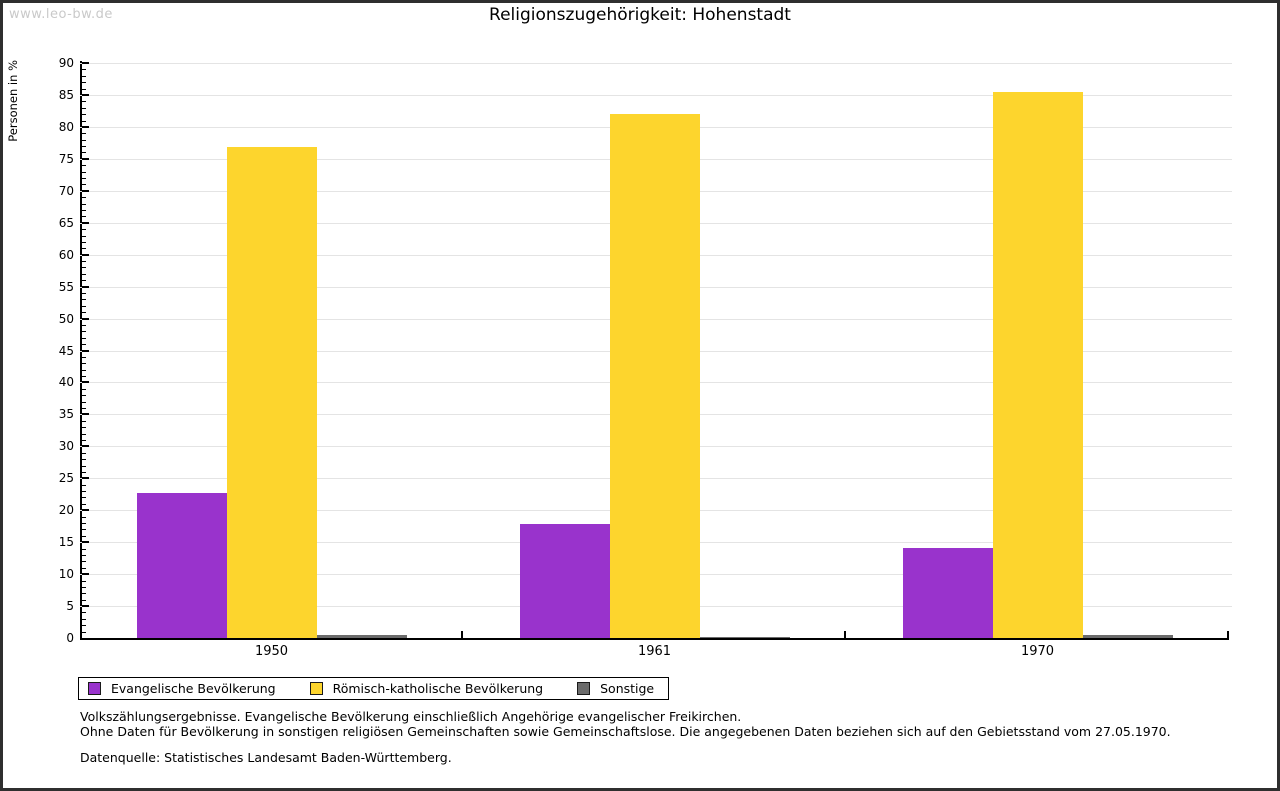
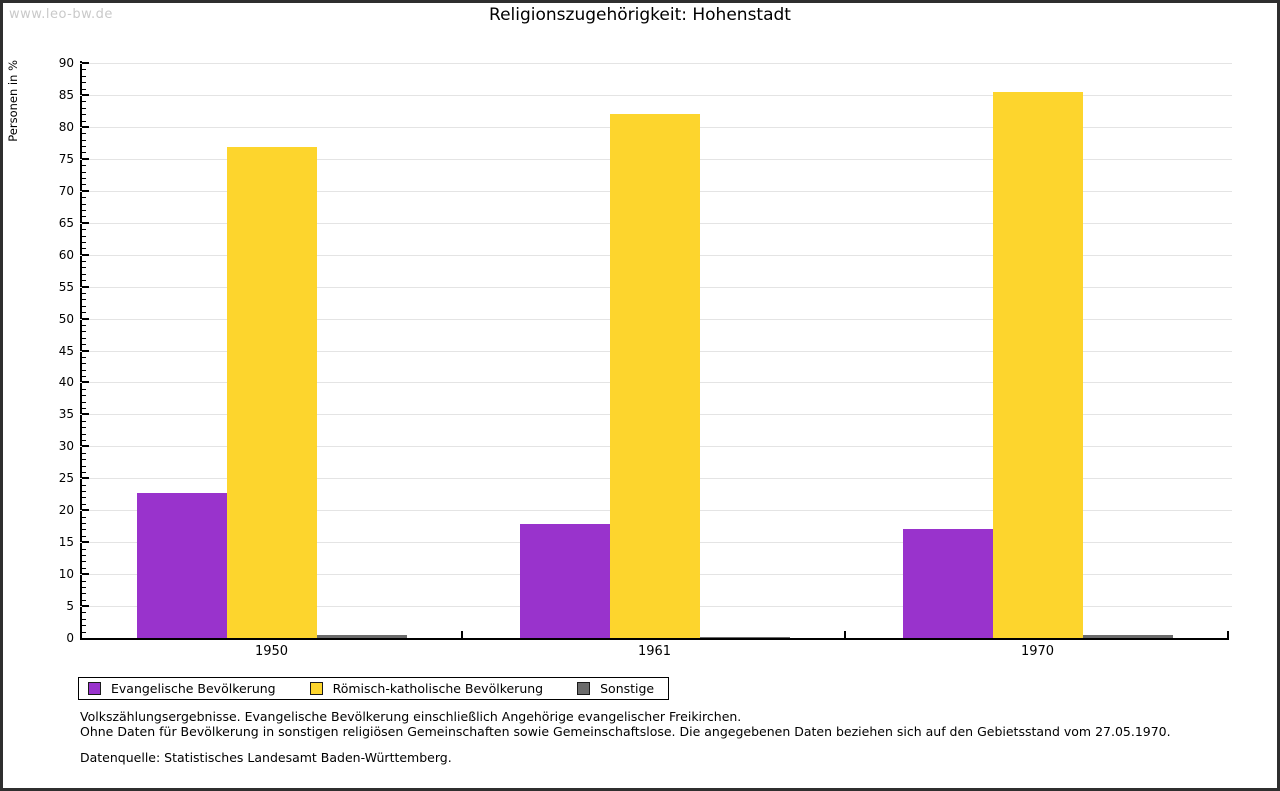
Evangelische Bevölkerung/1970: 14 -> 17
